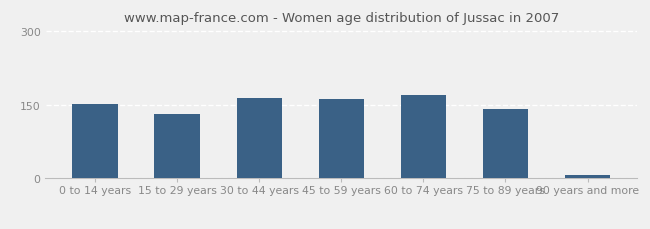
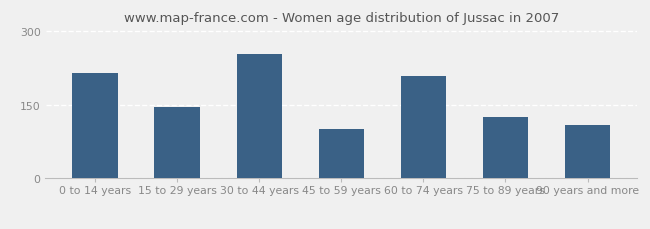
0 to 14 years: 152 -> 215
15 to 29 years: 132 -> 145
30 to 44 years: 165 -> 255
45 to 59 years: 162 -> 100
60 to 74 years: 170 -> 210
75 to 89 years: 141 -> 125
90 years and more: 7 -> 110
